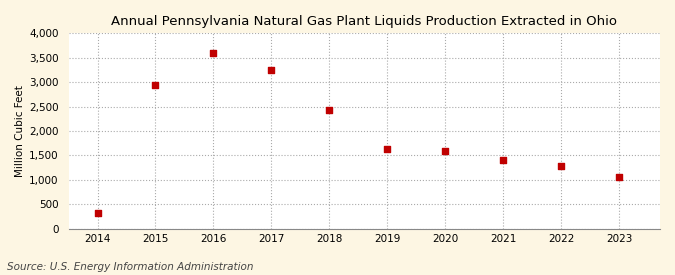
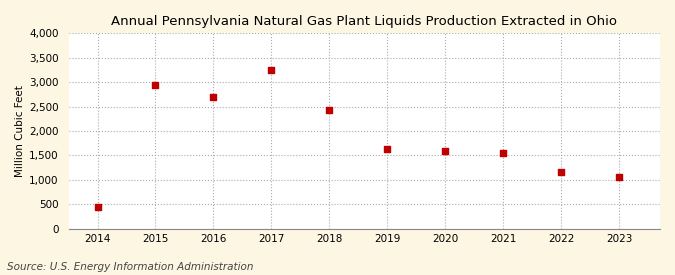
2014: 320 -> 450
2016: 3,600 -> 2,700
2021: 1,400 -> 1,550
2022: 1,280 -> 1,150
